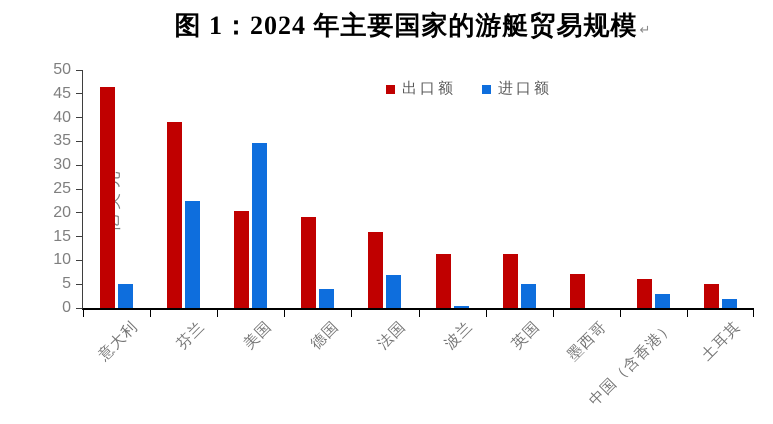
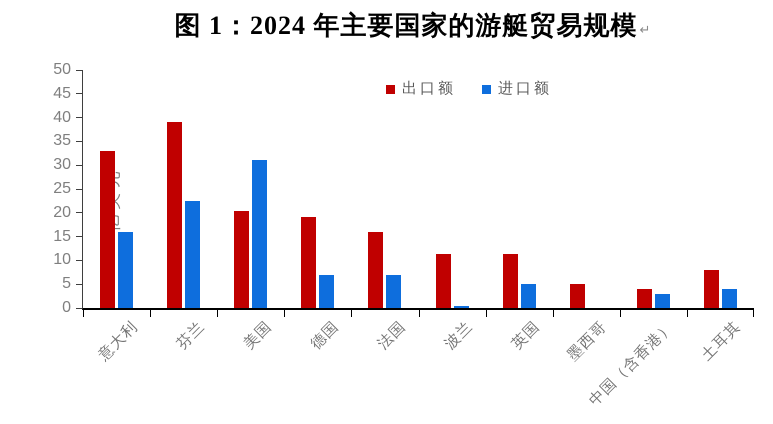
出口额/意大利: 46 -> 33
进口额/意大利: 5 -> 16
进口额/美国: 35 -> 31
进口额/德国: 4 -> 7
出口额/墨西哥: 7 -> 5
出口额/中国（含香港）: 6 -> 4
出口额/土耳其: 5 -> 8
进口额/土耳其: 2 -> 4
